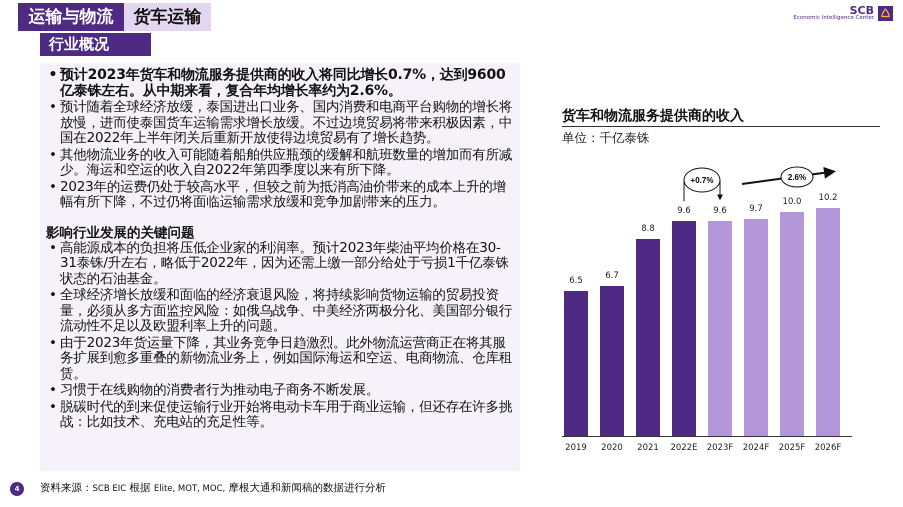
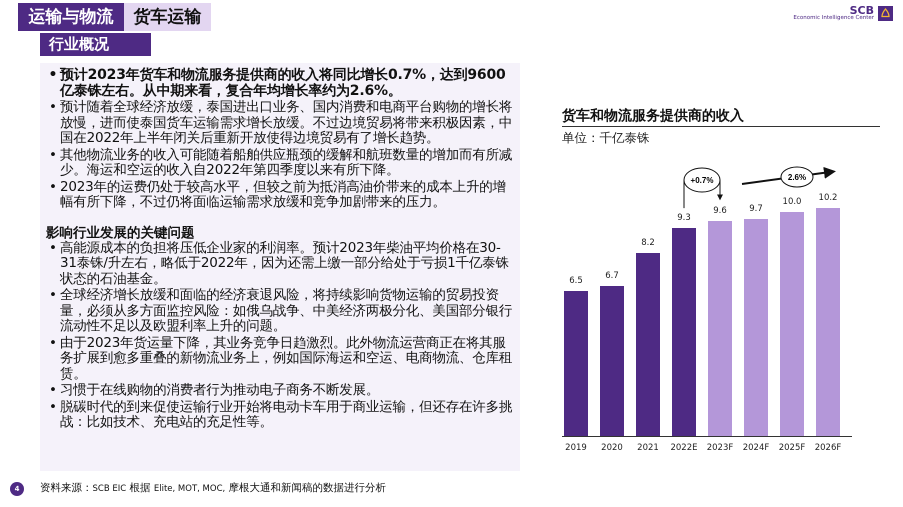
2021: 8.8 -> 8.2
2022E: 9.6 -> 9.3
